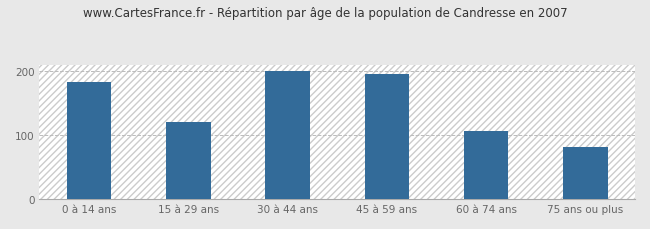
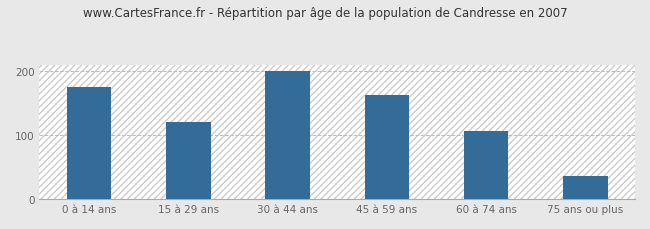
0 à 14 ans: 184 -> 175
45 à 59 ans: 196 -> 163
75 ans ou plus: 82 -> 37
